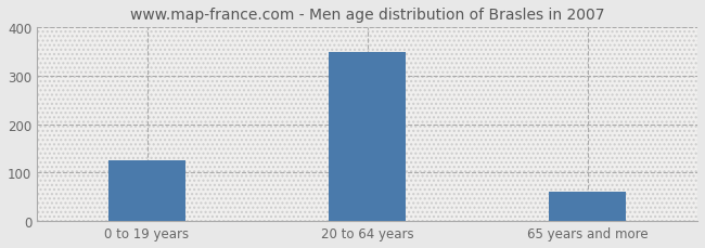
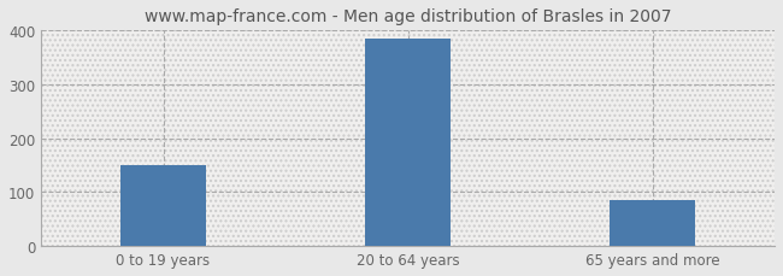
0 to 19 years: 125 -> 150
20 to 64 years: 350 -> 385
65 years and more: 60 -> 85
